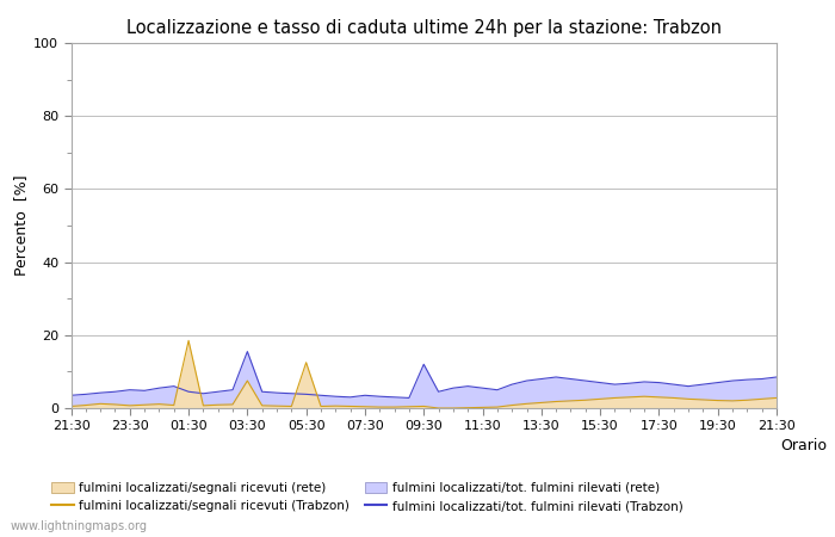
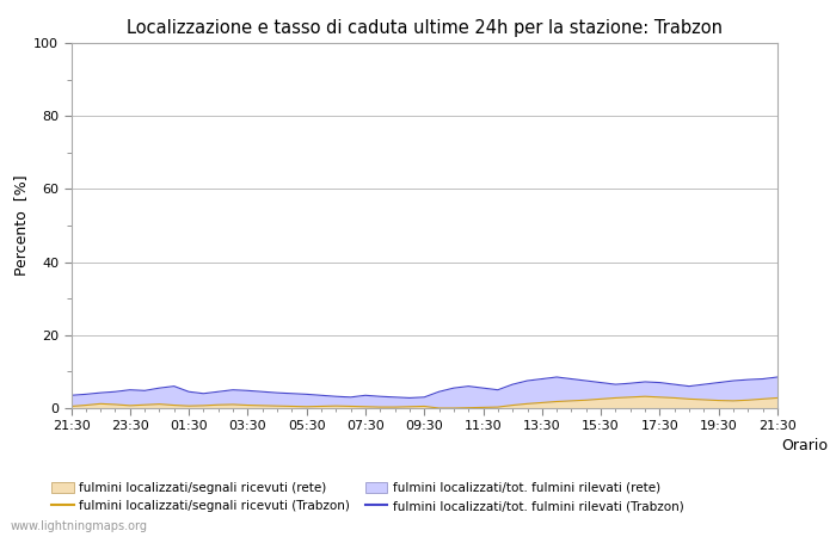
fulmini localizzati/segnali ricevuti (Trabzon)/01:30: 18.5 -> 0.6
fulmini localizzati/segnali ricevuti (Trabzon)/03:30: 7.5 -> 0.8
fulmini localizzati/tot. fulmini rilevati (Trabzon)/03:30: 15.5 -> 4.8
fulmini localizzati/segnali ricevuti (Trabzon)/05:30: 12.5 -> 0.4
fulmini localizzati/tot. fulmini rilevati (Trabzon)/09:30: 12.0 -> 3.0
